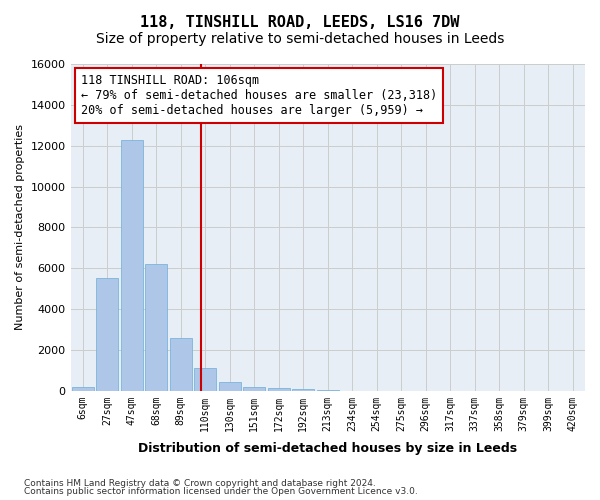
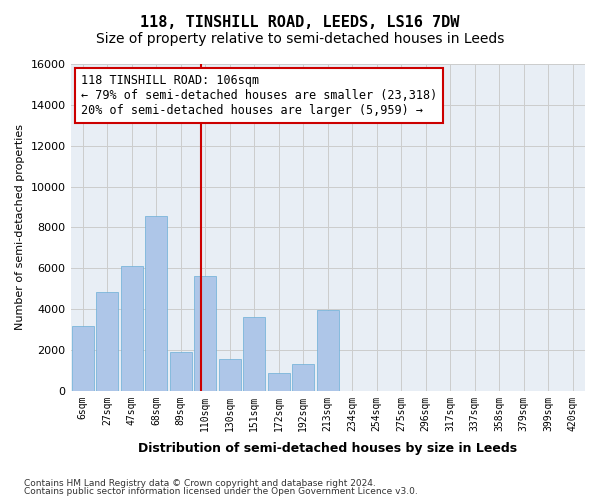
6sqm: 200 -> 3150
27sqm: 5500 -> 4850
47sqm: 12300 -> 6100
68sqm: 6200 -> 8550
89sqm: 2600 -> 1900
110sqm: 1100 -> 5600
130sqm: 450 -> 1550
151sqm: 200 -> 3600
172sqm: 120 -> 850
192sqm: 80 -> 1300
213sqm: 30 -> 3950
